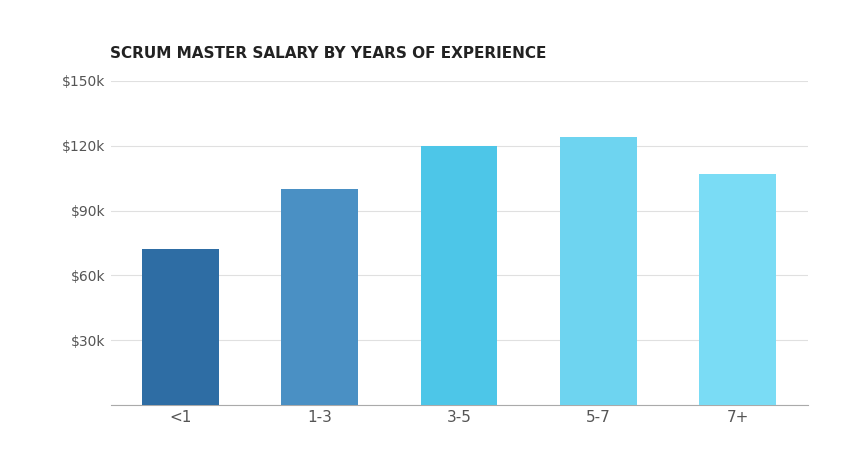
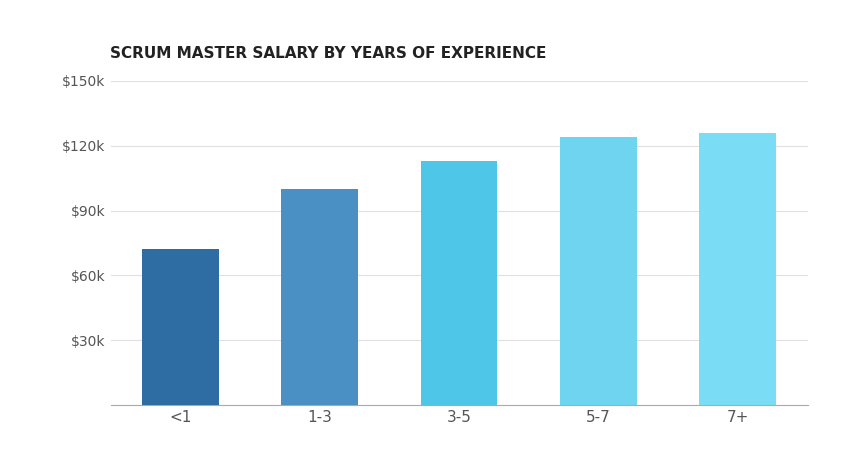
3-5: $120k -> $113k
7+: $107k -> $126k
